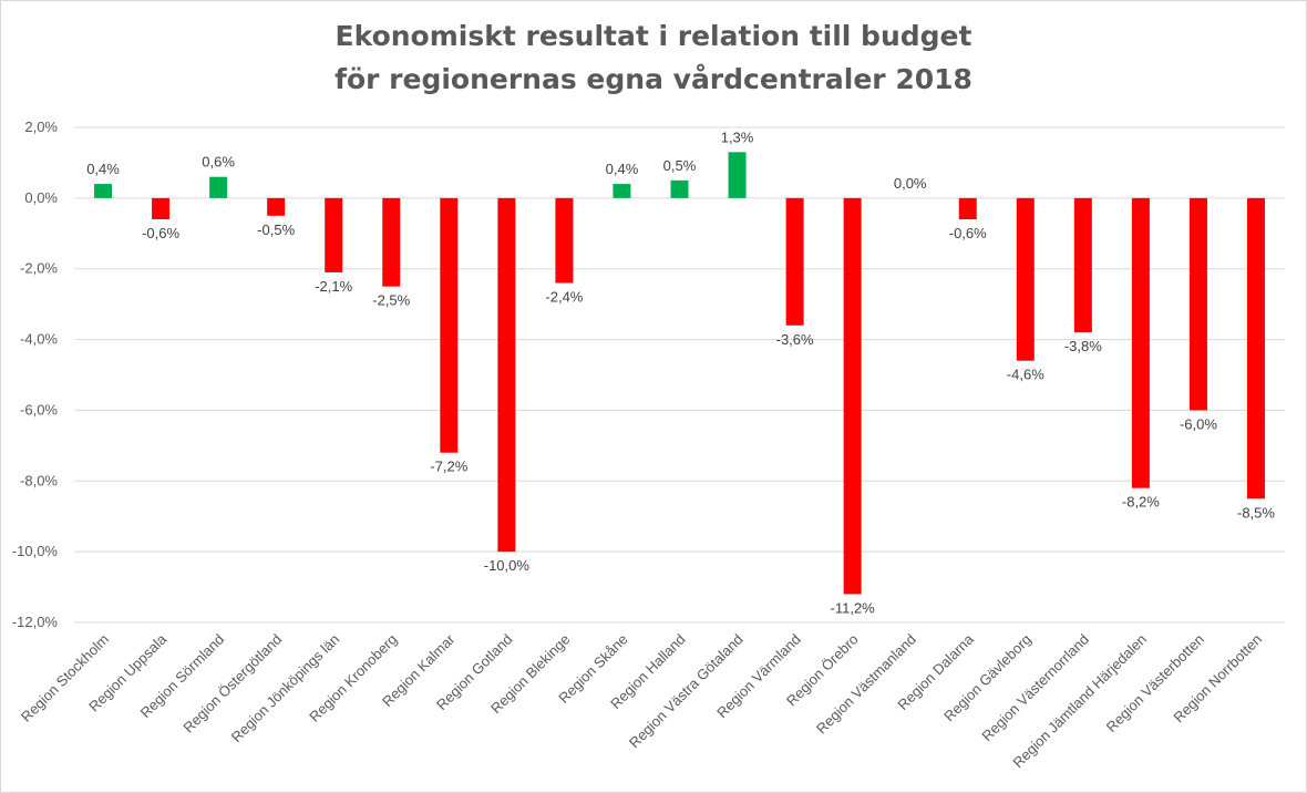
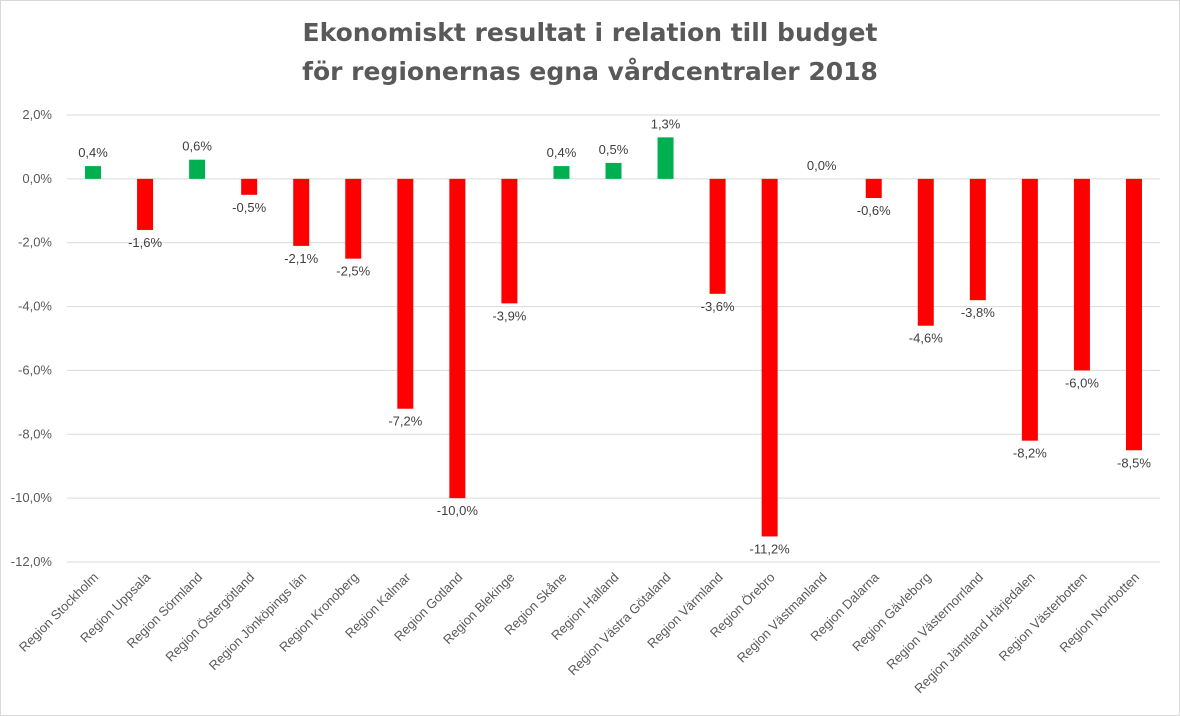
Region Uppsala: -0,6% -> -1,6%
Region Blekinge: -2,4% -> -3,9%
